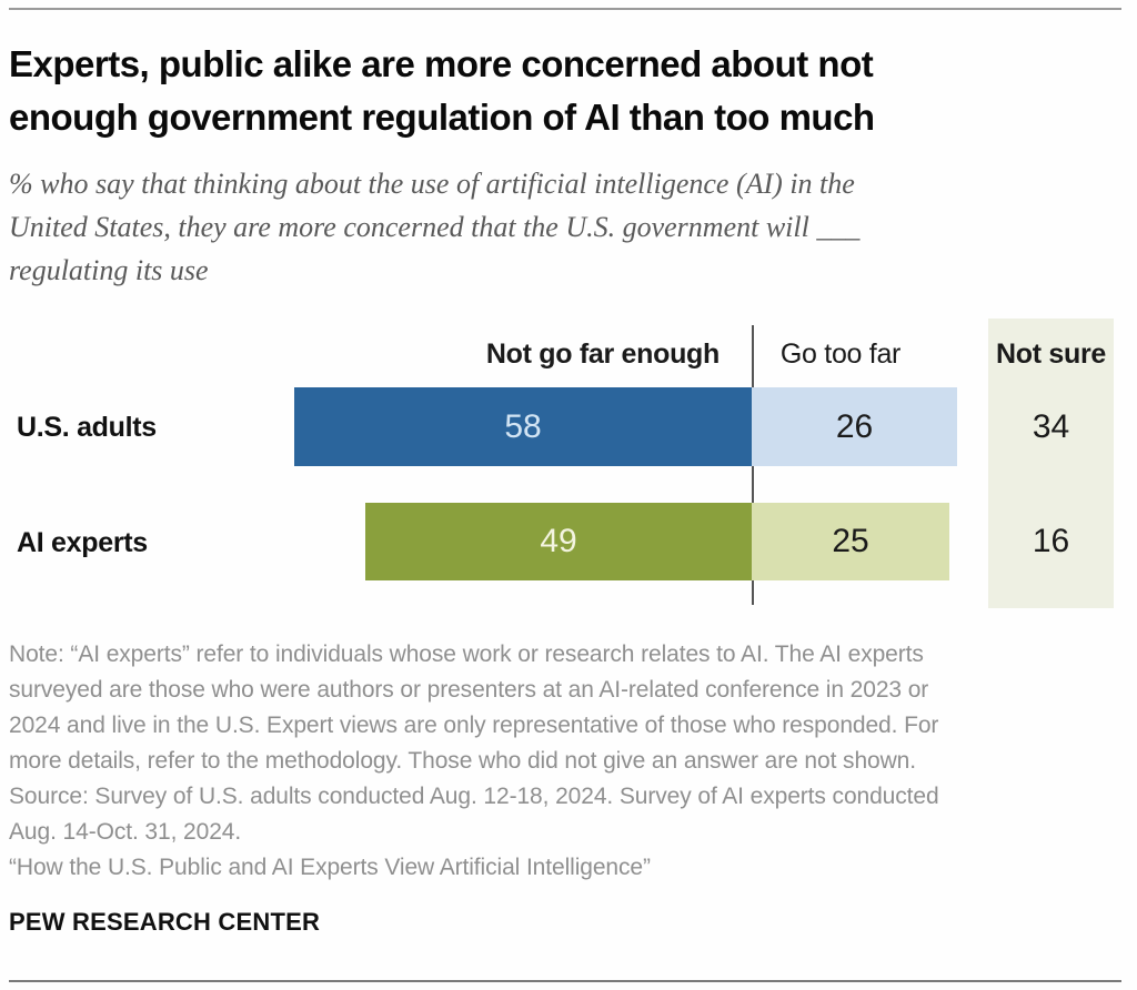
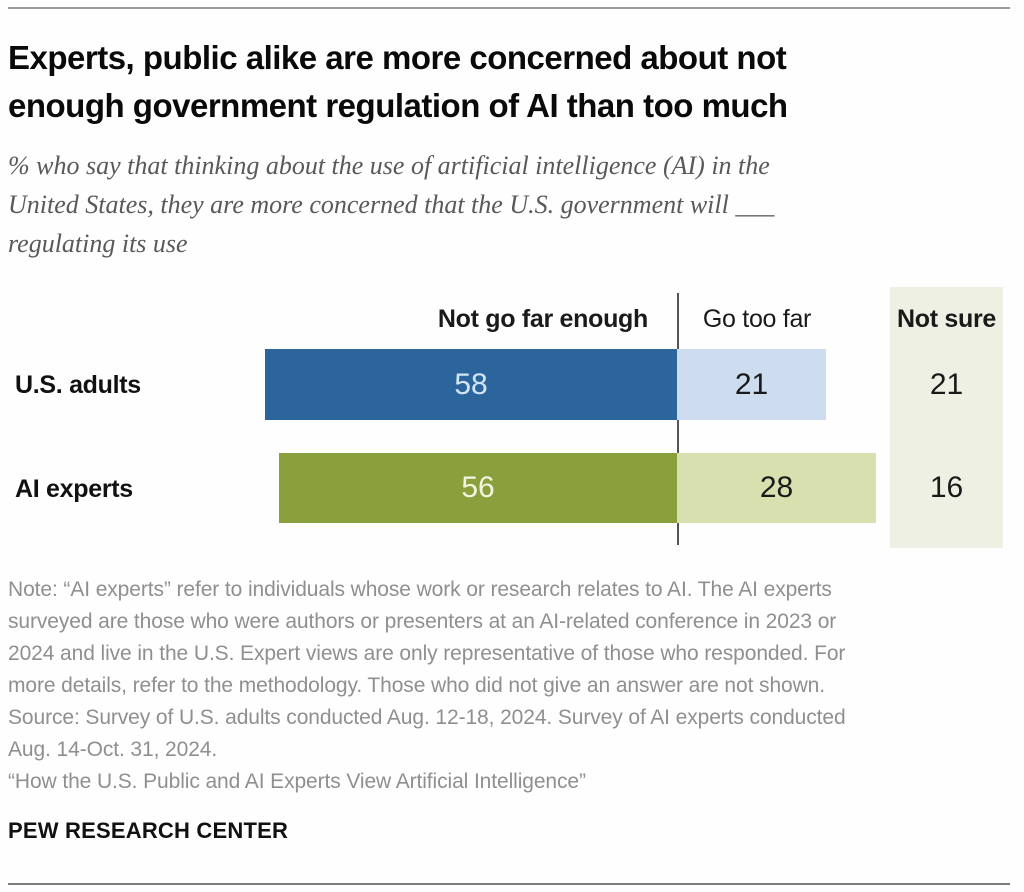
Go too far/U.S. adults: 26 -> 21
Not sure/U.S. adults: 34 -> 21
Not go far enough/AI experts: 49 -> 56
Go too far/AI experts: 25 -> 28
